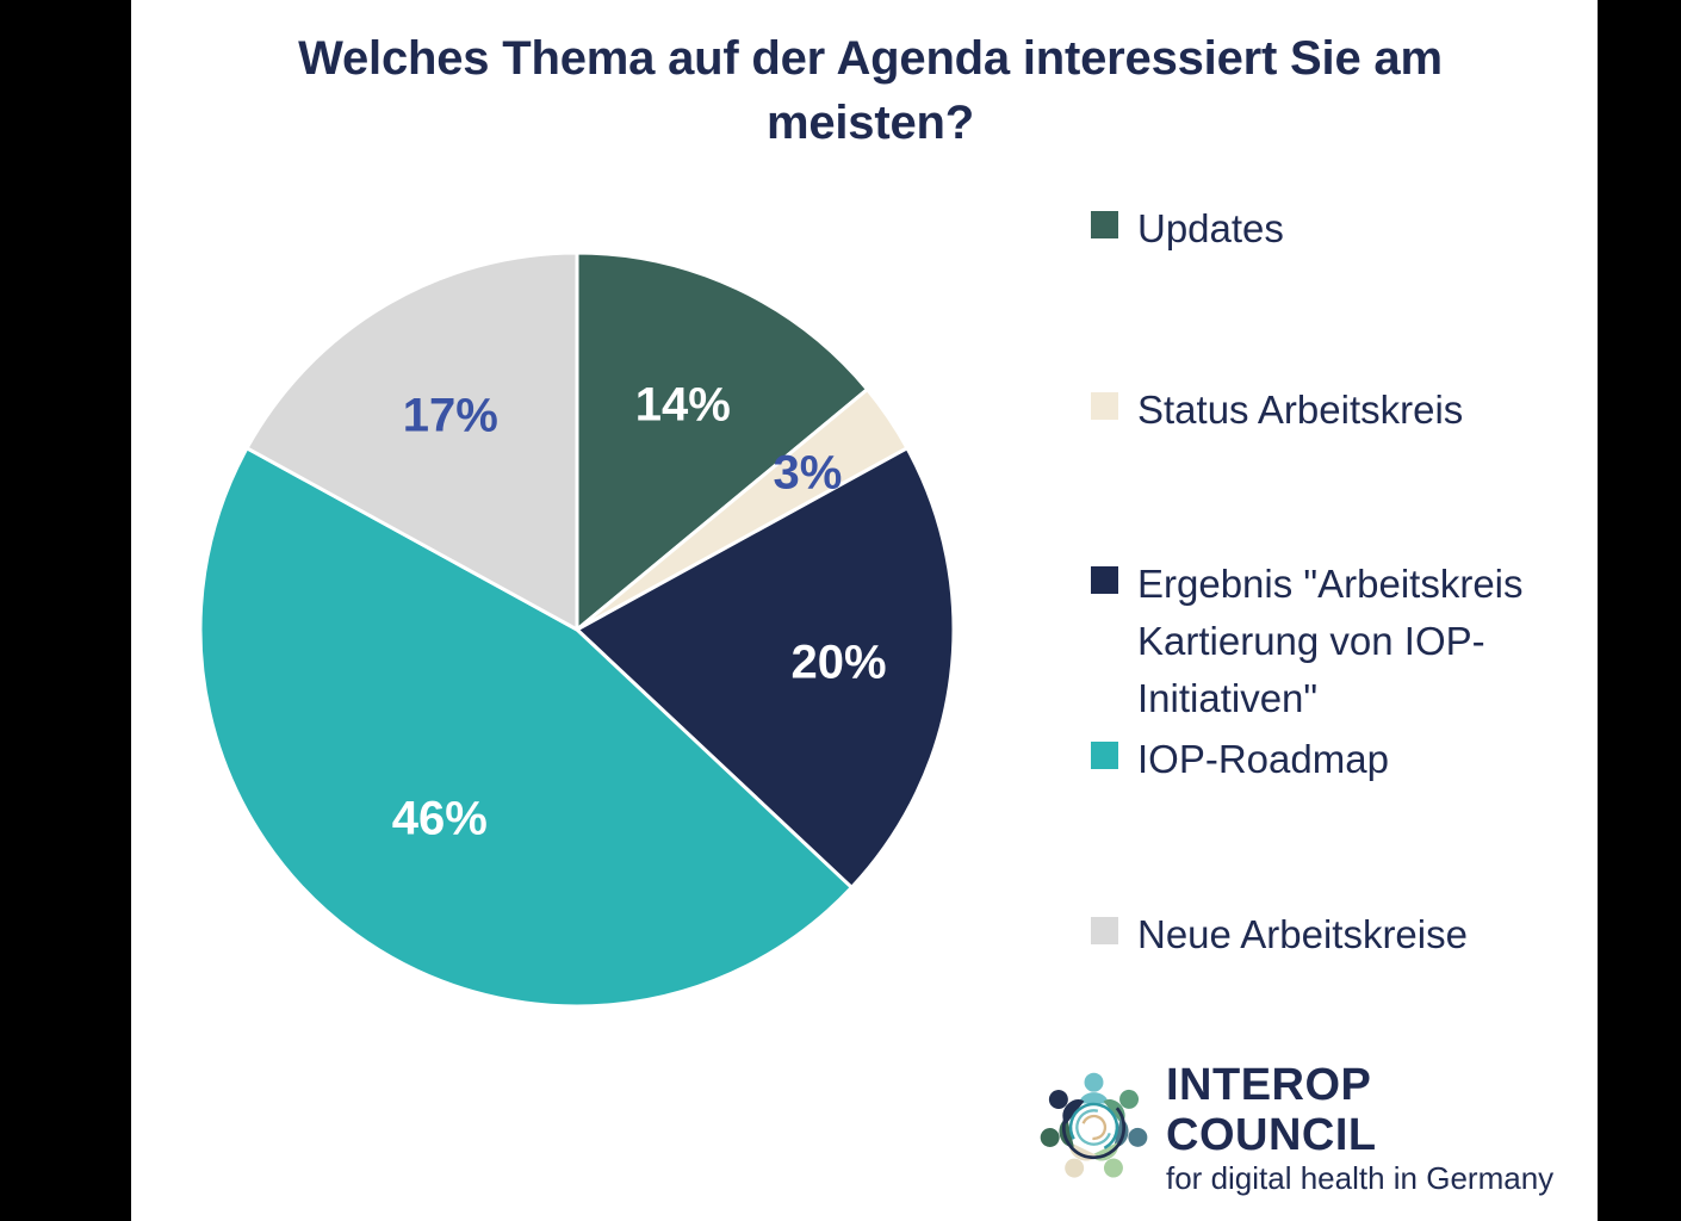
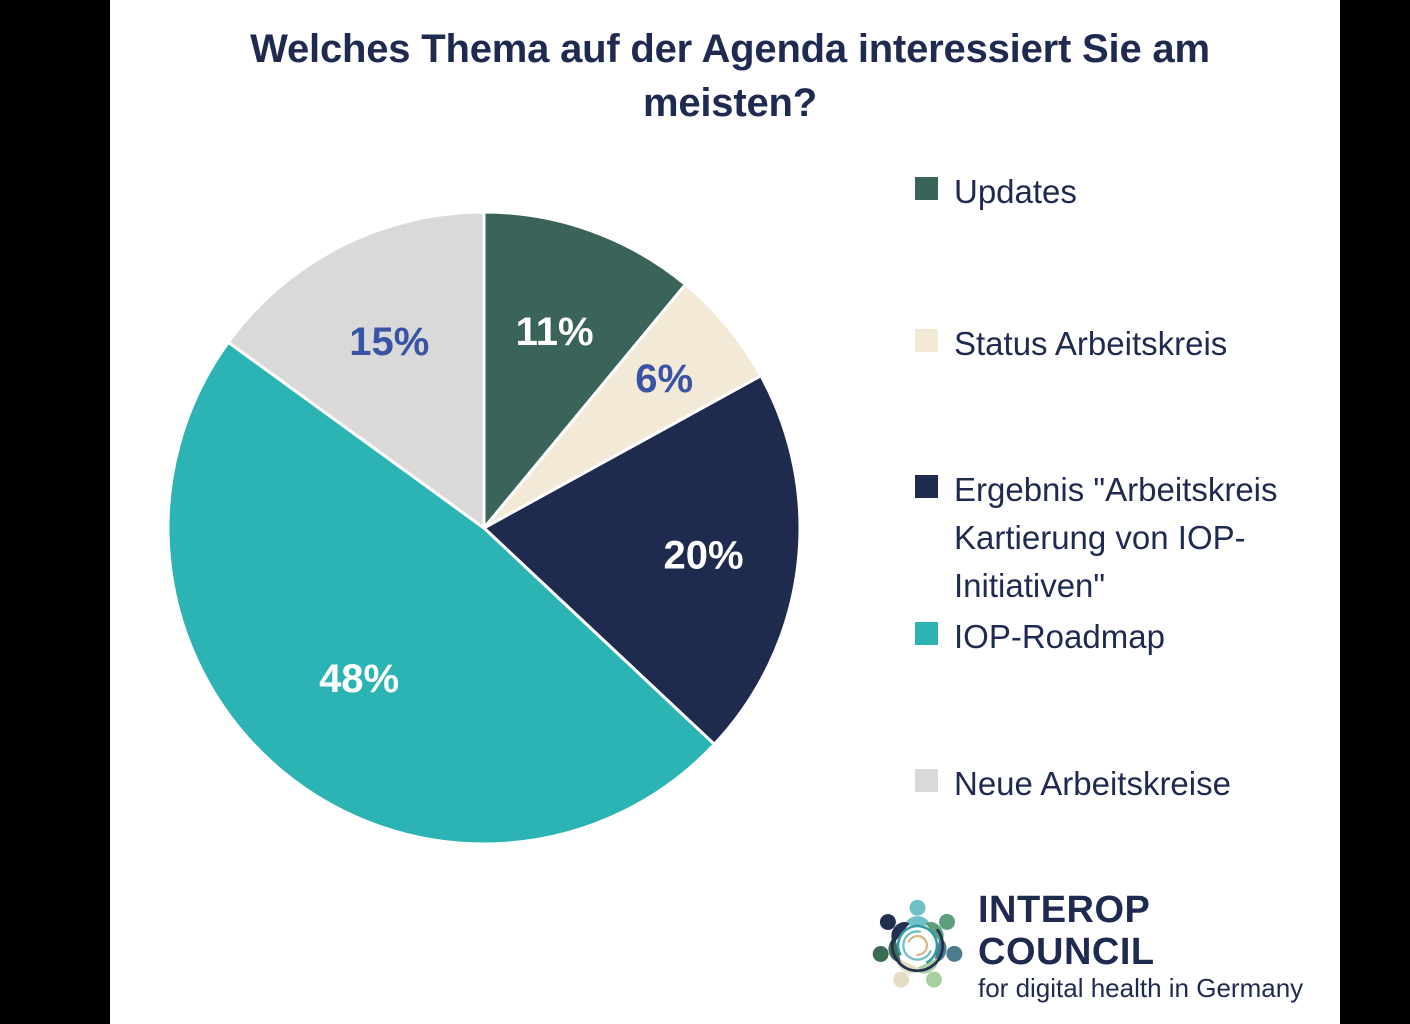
Updates: 14% -> 11%
Status Arbeitskreis: 3% -> 6%
IOP-Roadmap: 46% -> 48%
Neue Arbeitskreise: 17% -> 15%
